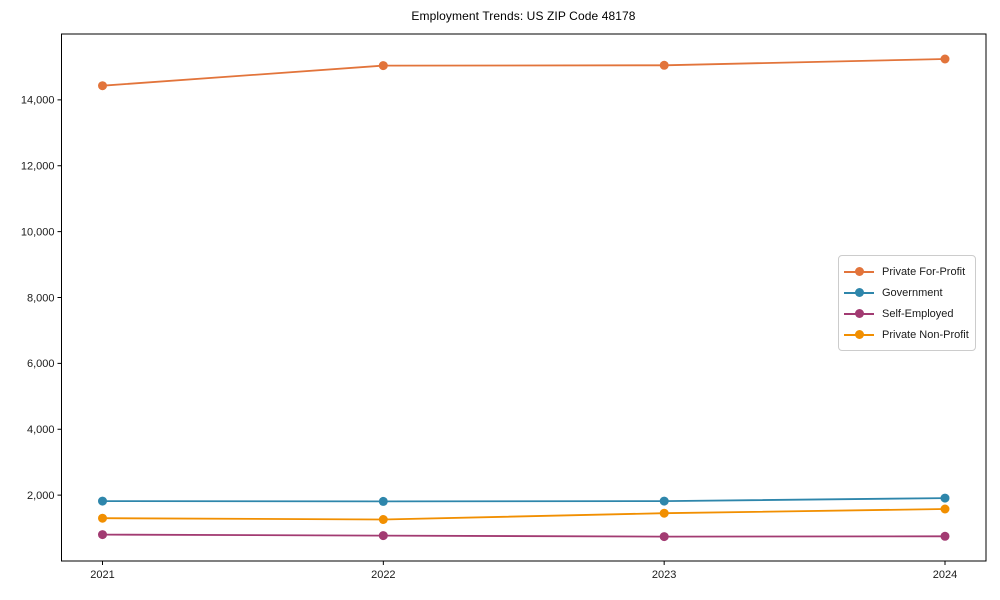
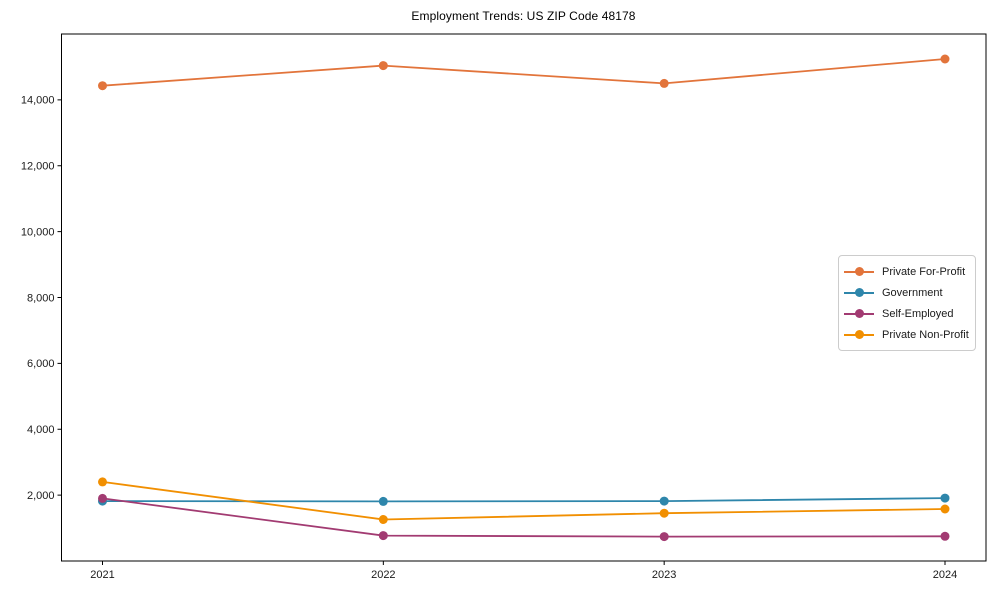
Self-Employed/2021: 800 -> 1900
Private Non-Profit/2021: 1300 -> 2400
Private For-Profit/2023: 15000 -> 14500
